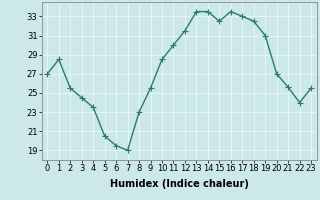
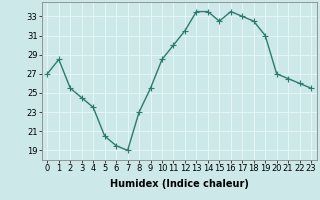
21: 25.6 -> 26.5
22: 24.0 -> 26.0
